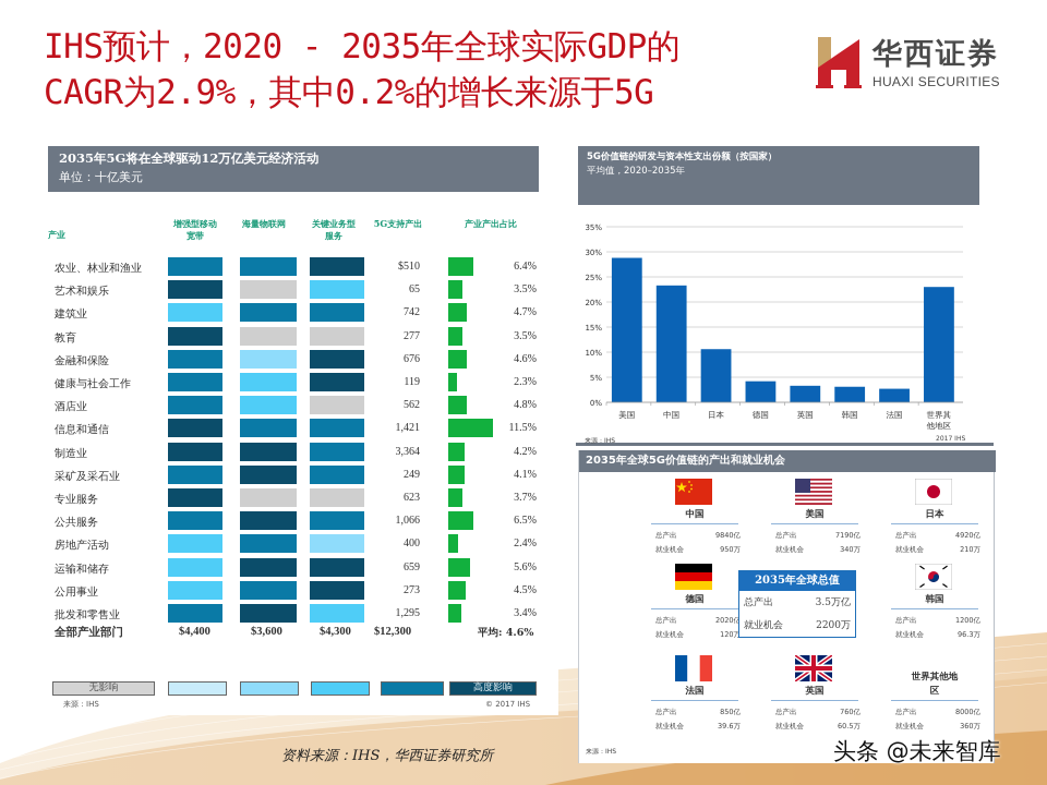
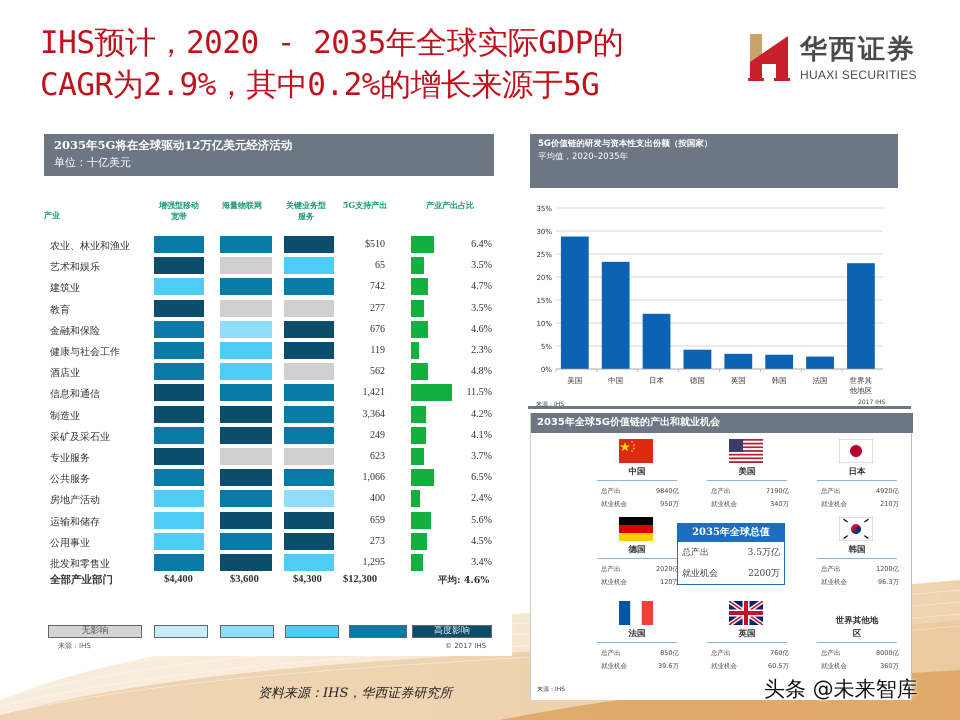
日本: 11% -> 12%
